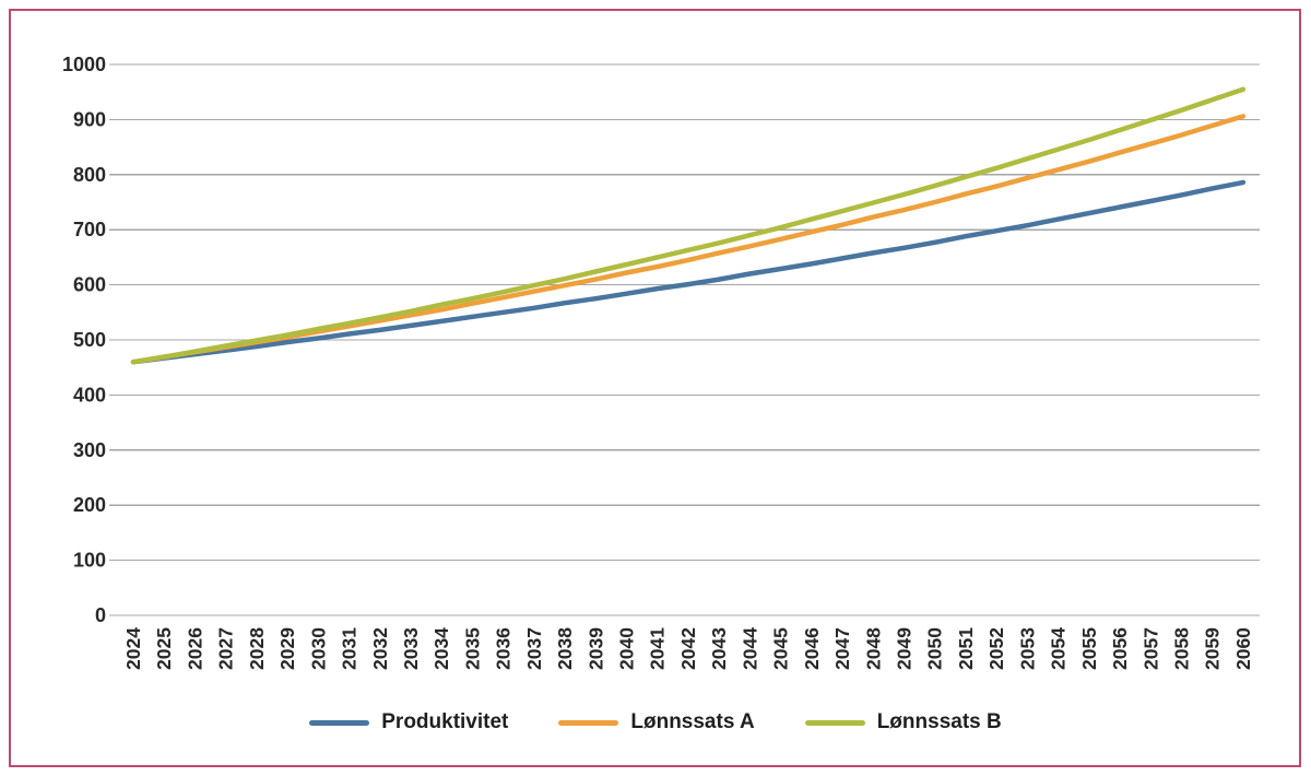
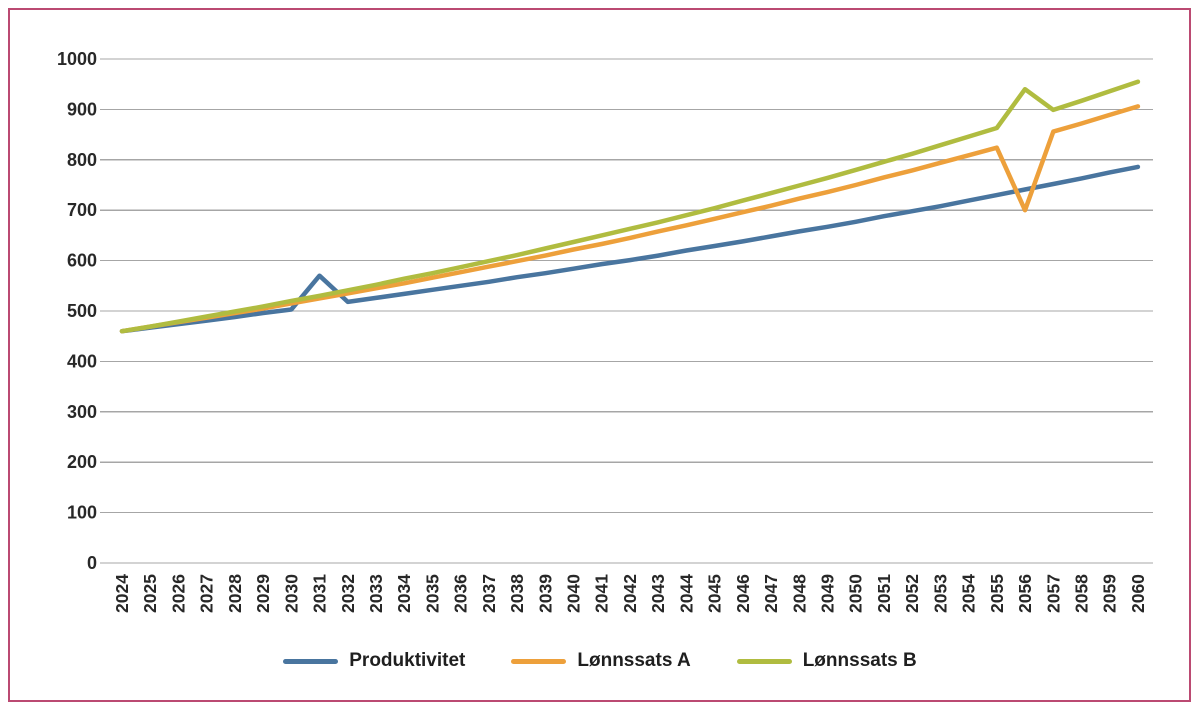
Produktivitet/2031: 510 -> 570
Lønnssats A/2056: 840 -> 700
Lønnssats B/2056: 880 -> 940
